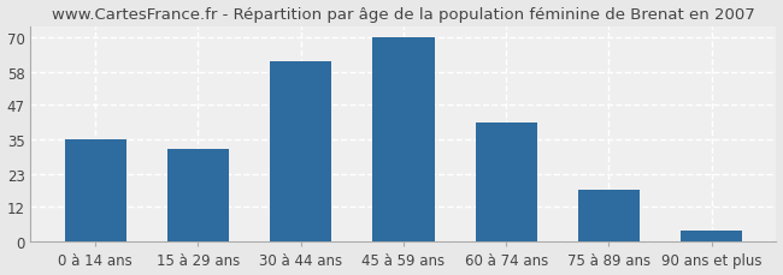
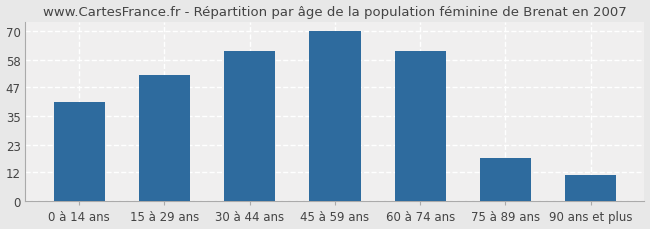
0 à 14 ans: 35 -> 41
15 à 29 ans: 32 -> 52
60 à 74 ans: 41 -> 62
90 ans et plus: 4 -> 11
